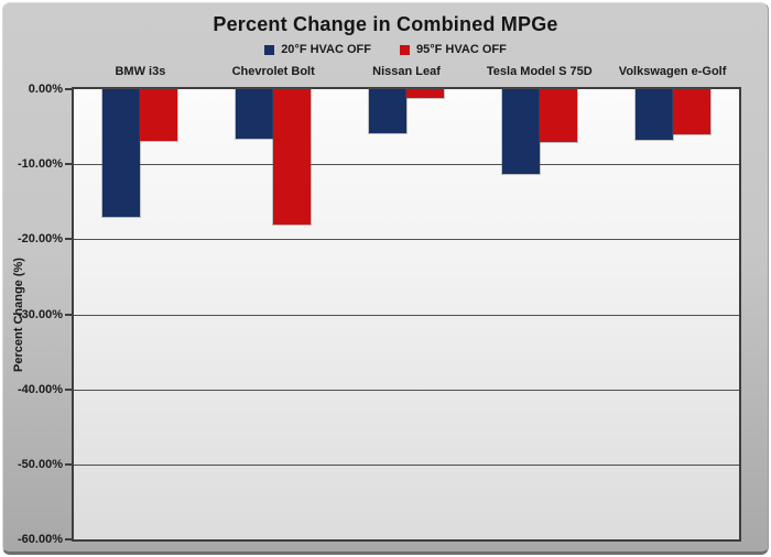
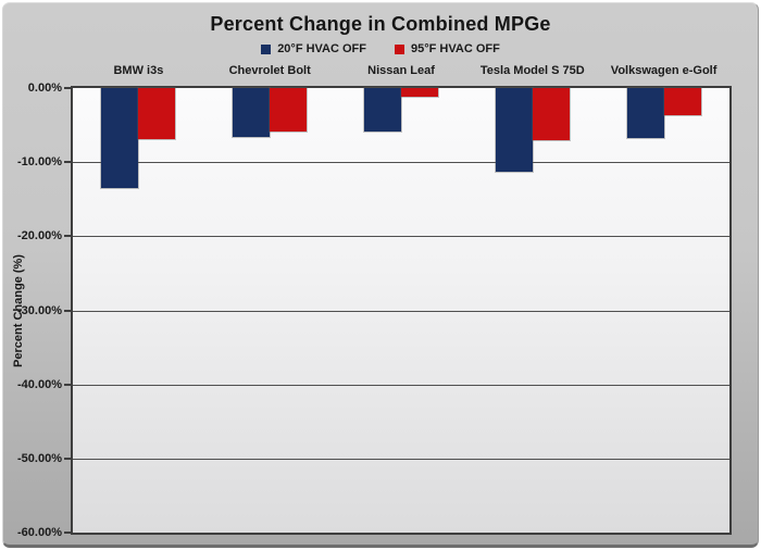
20°F HVAC OFF/BMW i3s: -17% -> -14%
95°F HVAC OFF/Chevrolet Bolt: -18% -> -6%
95°F HVAC OFF/Volkswagen e-Golf: -6% -> -4%
